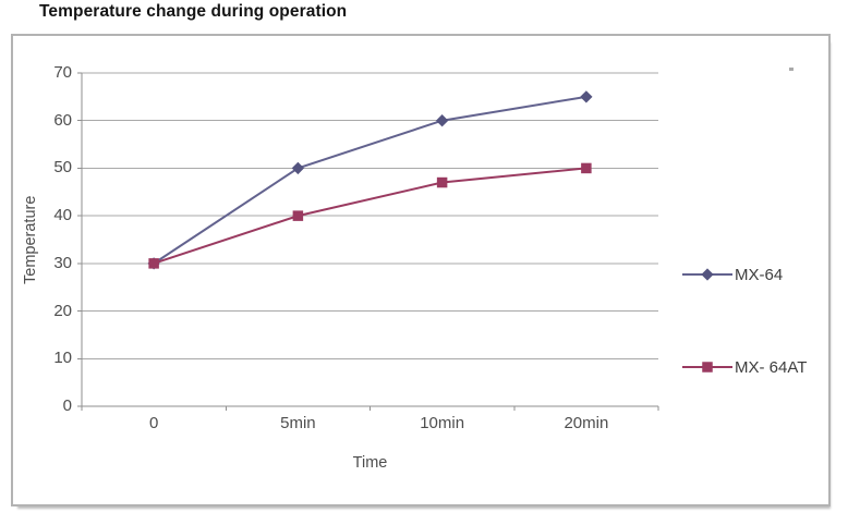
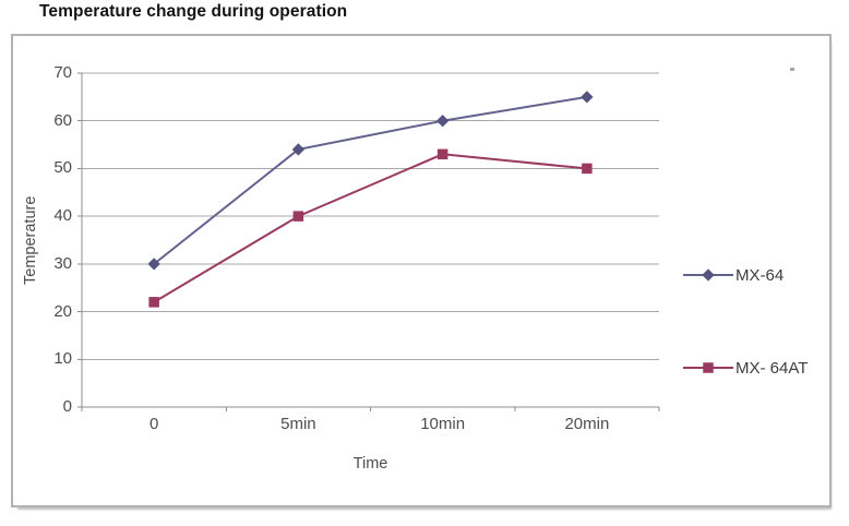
MX- 64AT/0: 30 -> 22
MX-64/5min: 50 -> 54
MX- 64AT/10min: 47 -> 53
